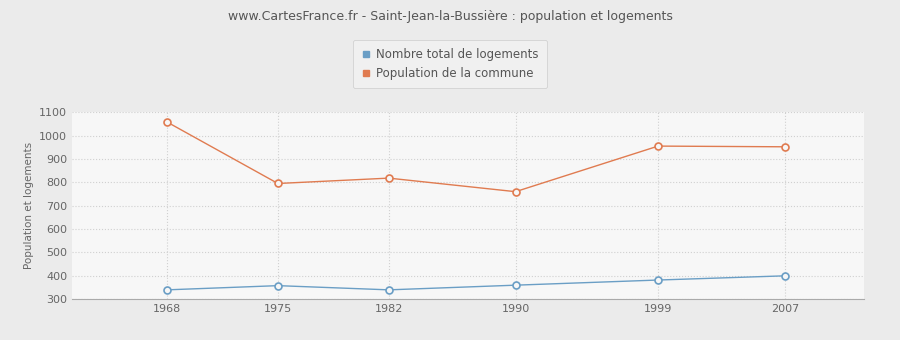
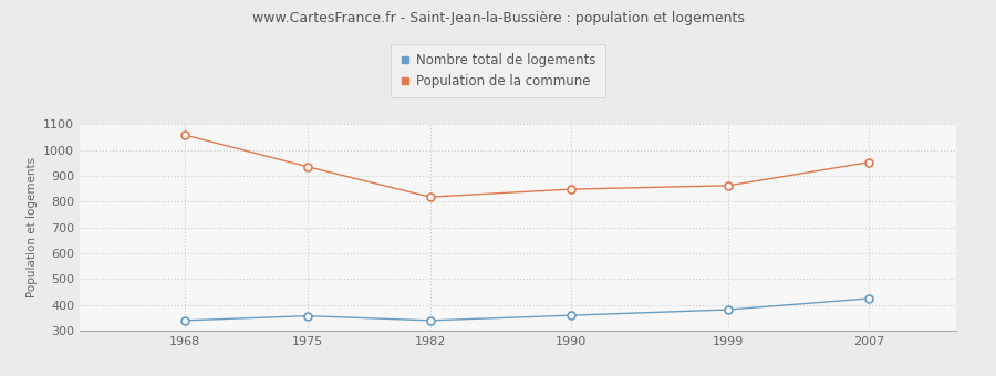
Population de la commune/1975: 795 -> 935
Population de la commune/1990: 760 -> 848
Population de la commune/1999: 955 -> 862
Nombre total de logements/2007: 400 -> 425
